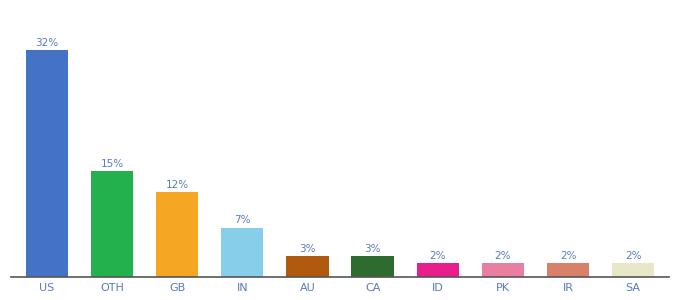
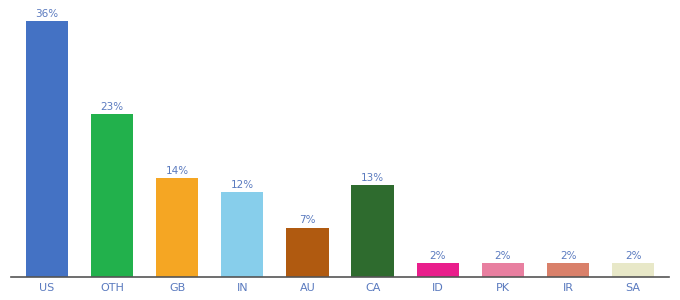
US: 32% -> 36%
OTH: 15% -> 23%
GB: 12% -> 14%
IN: 7% -> 12%
AU: 3% -> 7%
CA: 3% -> 13%
